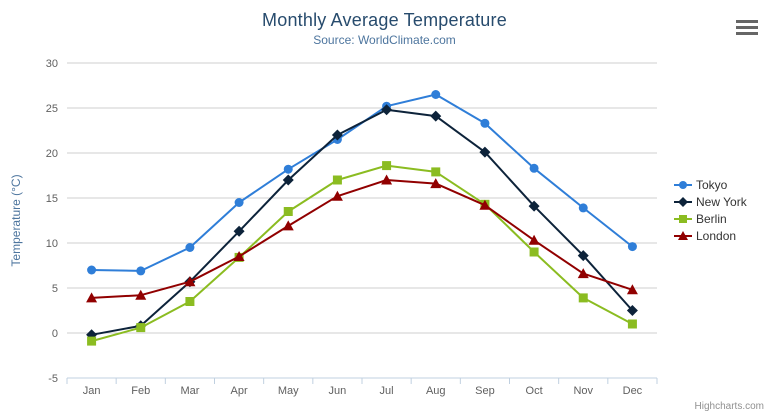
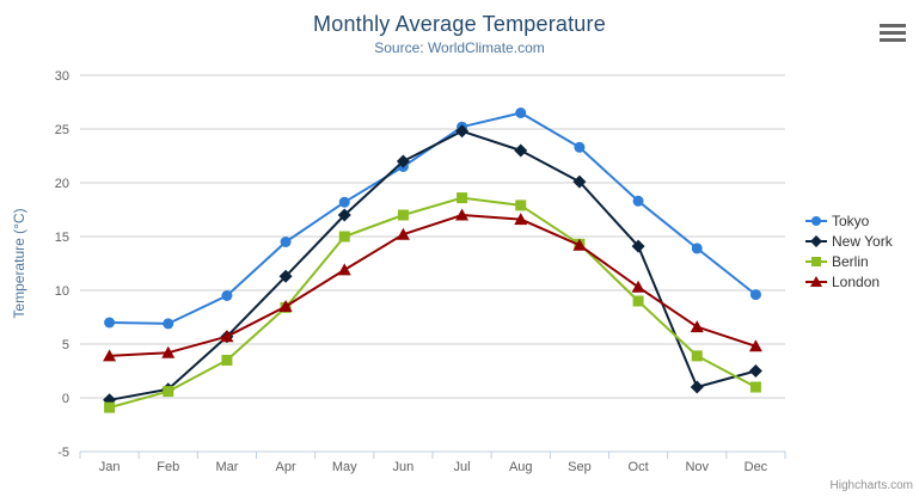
Berlin/May: 14 -> 15
New York/Aug: 24 -> 23
New York/Nov: 9 -> 1
